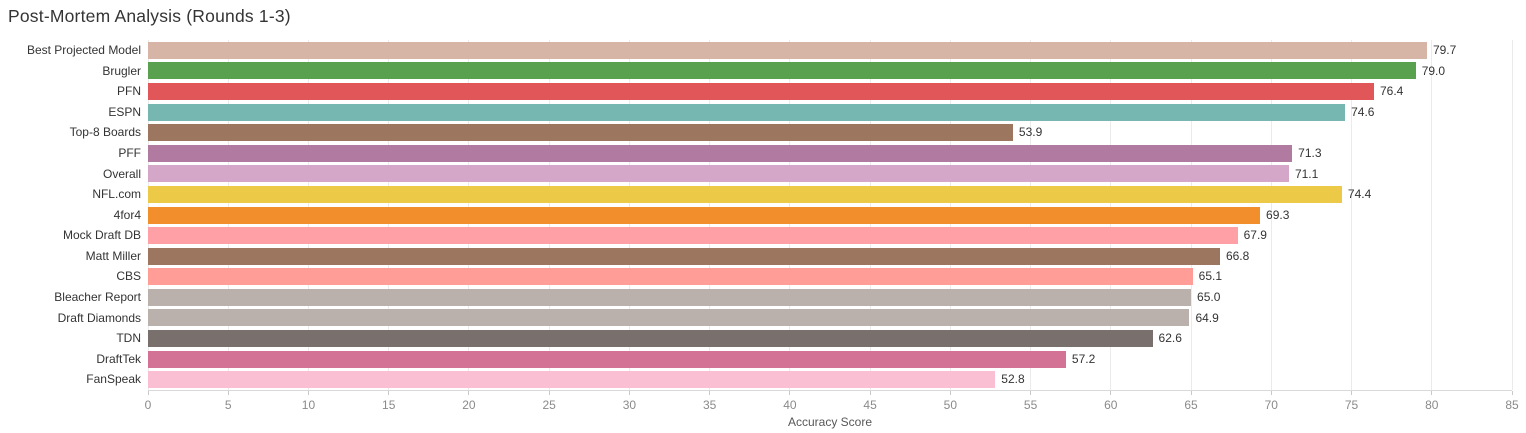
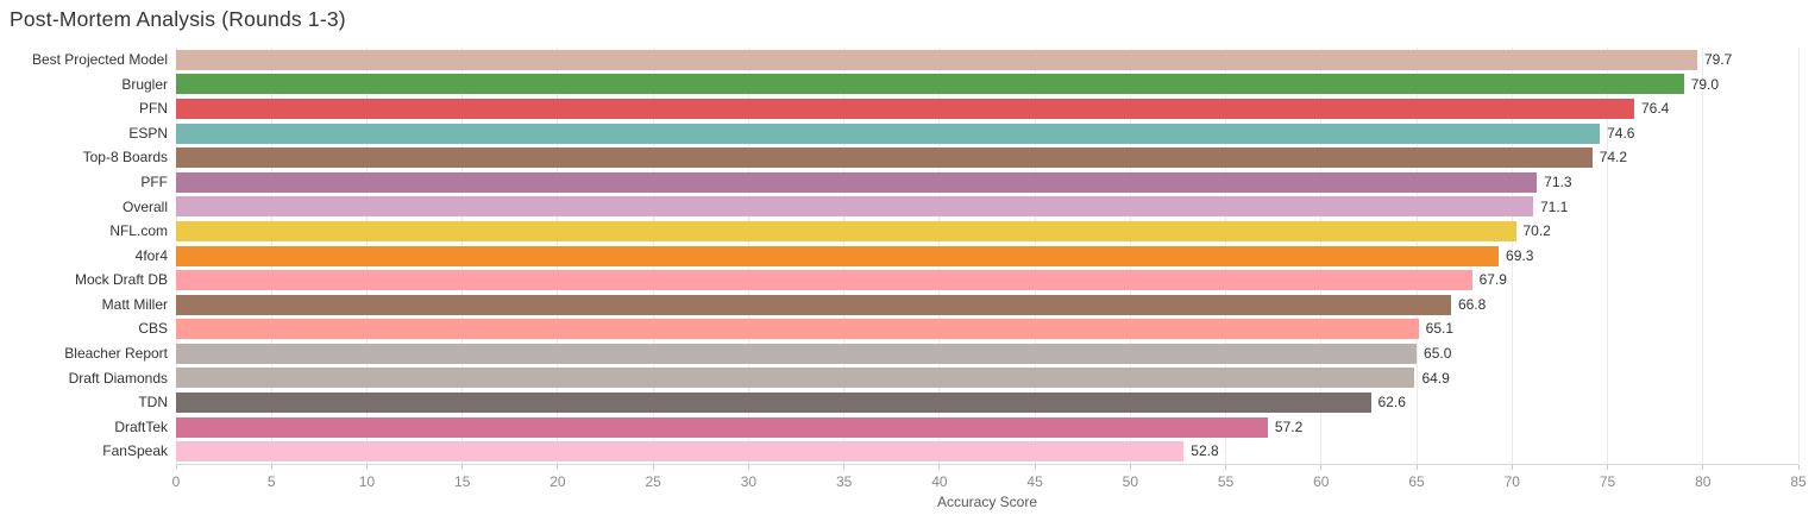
Top-8 Boards: 53.9 -> 74.2
NFL.com: 74.4 -> 70.2
